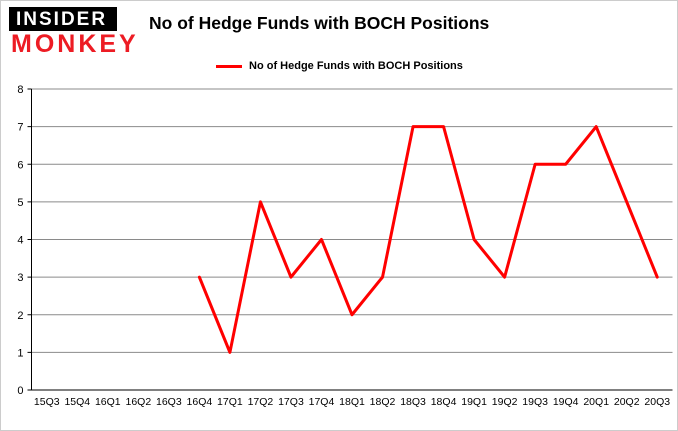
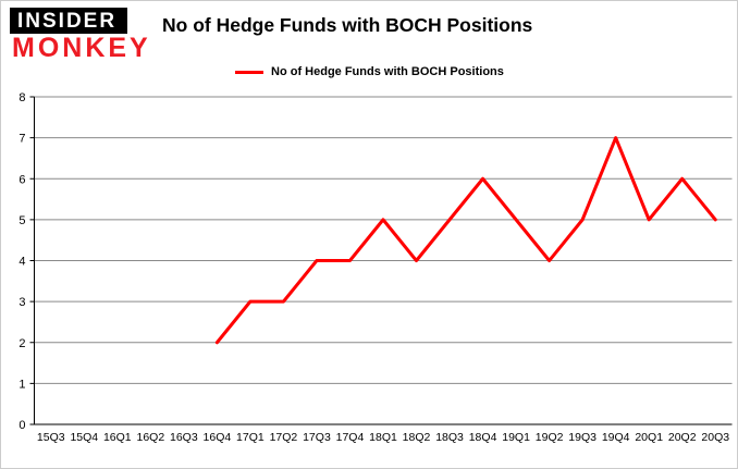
16Q4: 3 -> 2
17Q1: 1 -> 3
17Q2: 5 -> 3
17Q3: 3 -> 4
18Q1: 2 -> 5
18Q2: 3 -> 4
18Q3: 7 -> 5
18Q4: 7 -> 6
19Q1: 4 -> 5
19Q2: 3 -> 4
19Q3: 6 -> 5
19Q4: 6 -> 7
20Q1: 7 -> 5
20Q2: 5 -> 6
20Q3: 3 -> 5
